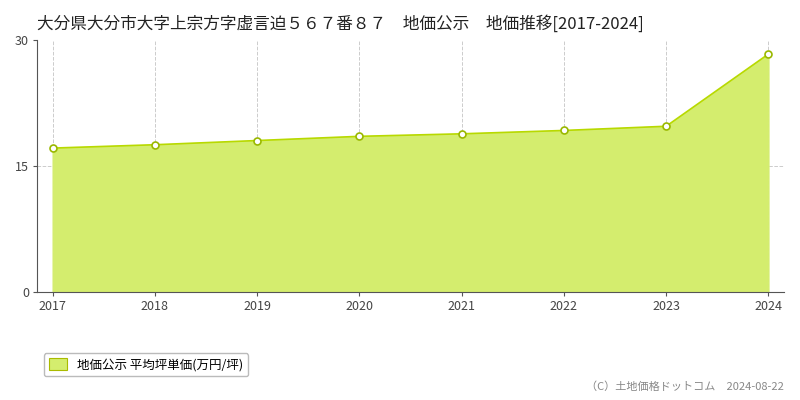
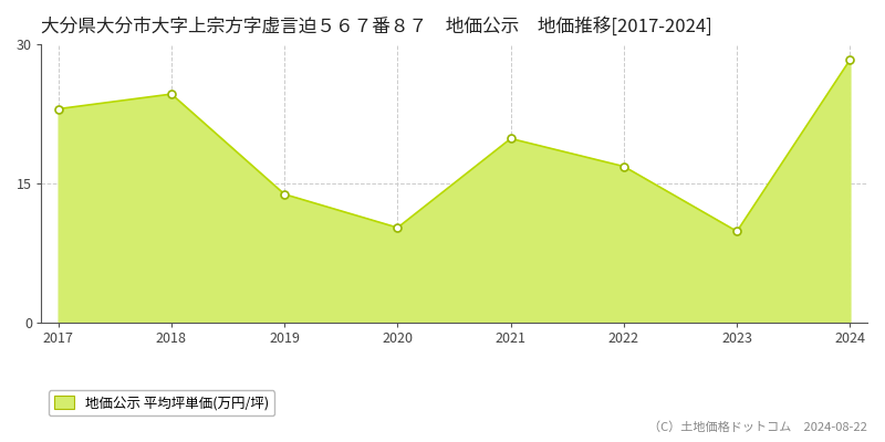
2017: 17.1 -> 23.0
2018: 17.5 -> 24.6
2019: 18.0 -> 13.8
2020: 18.5 -> 10.2
2021: 18.8 -> 19.8
2022: 19.2 -> 16.8
2023: 19.7 -> 9.8
